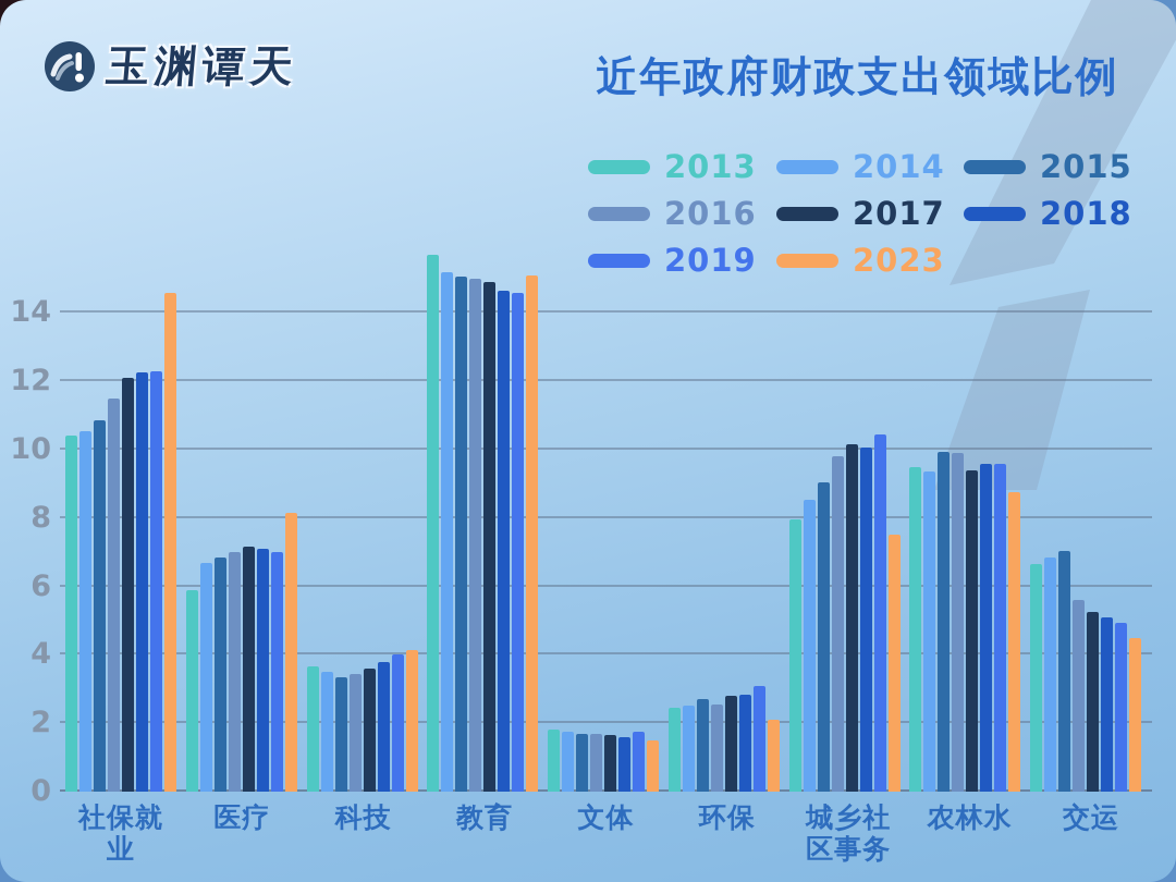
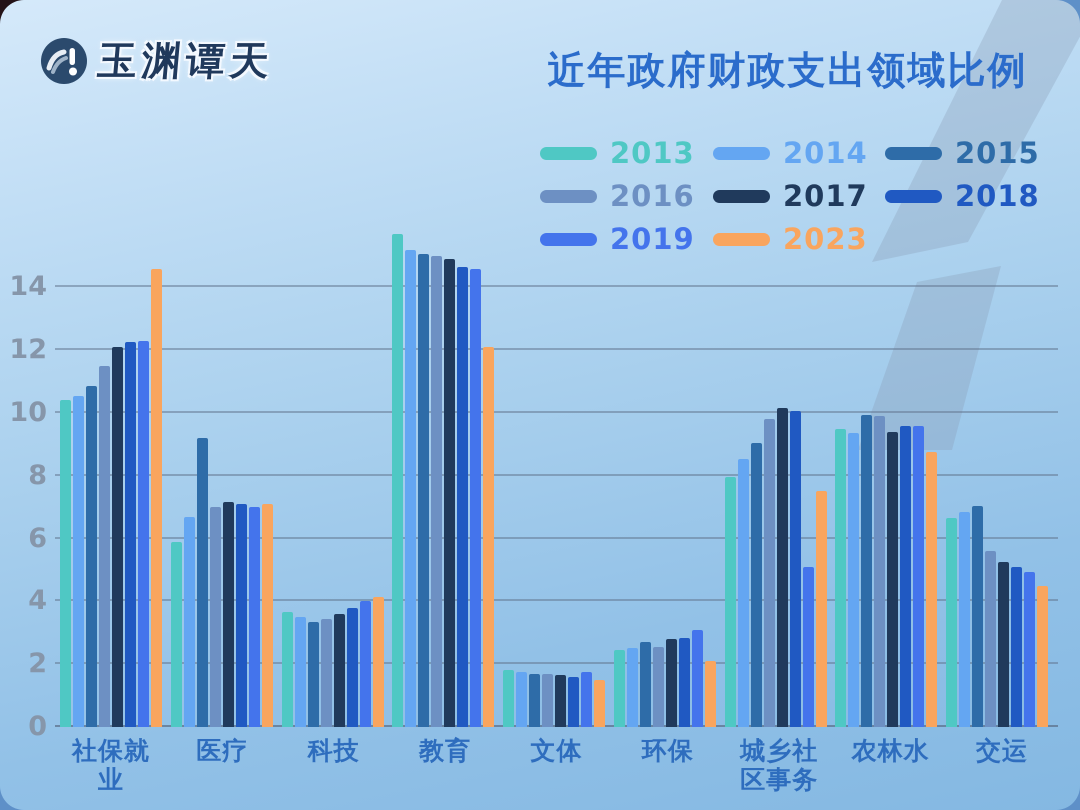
2015/医疗: 6.8 -> 9.2
2023/医疗: 8.2 -> 7.1
2023/教育: 15.1 -> 12.1
2019/城乡社区事务: 10.4 -> 5.1
